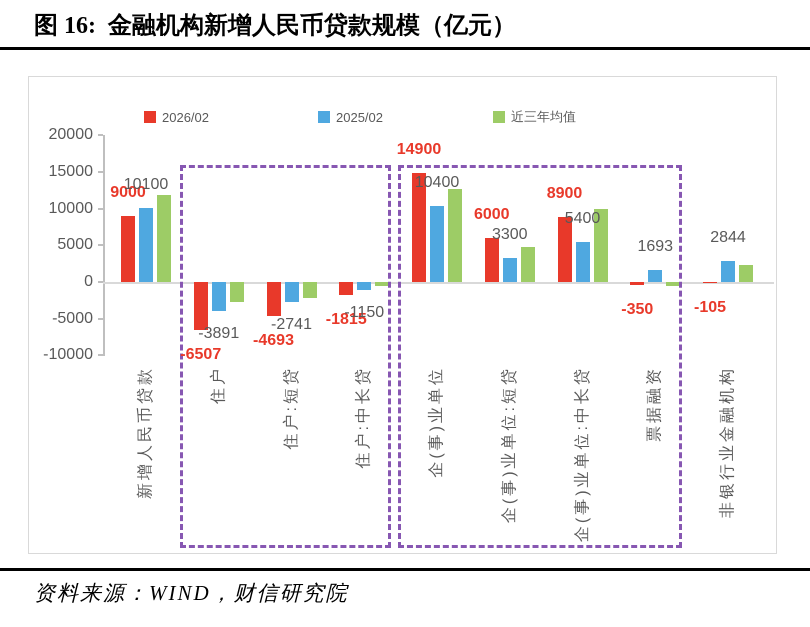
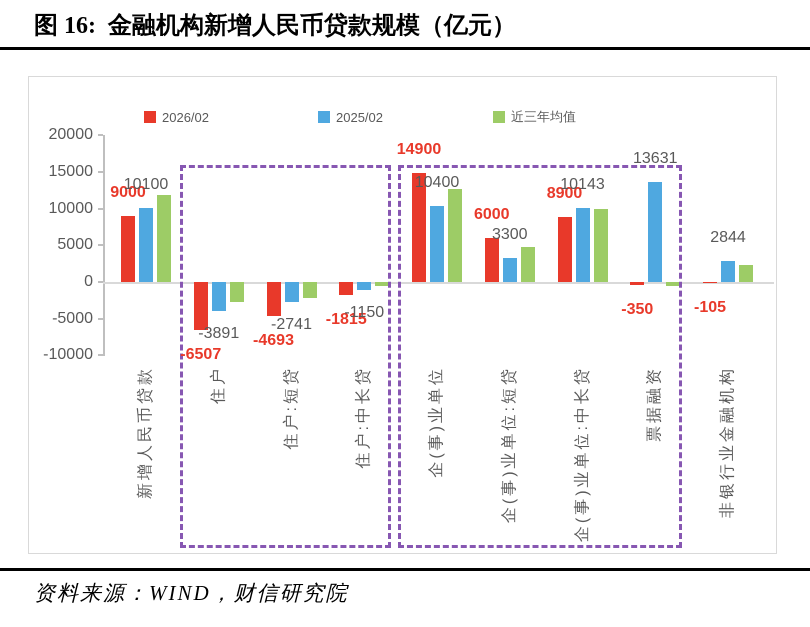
2025/02/企(事)业单位:中长贷: 5400 -> 10143
2025/02/票据融资: 1693 -> 13631
